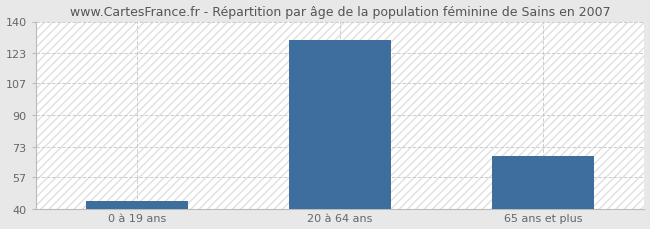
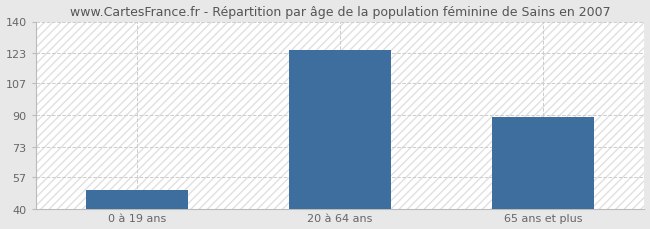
0 à 19 ans: 44 -> 50
20 à 64 ans: 130 -> 125
65 ans et plus: 68 -> 89
